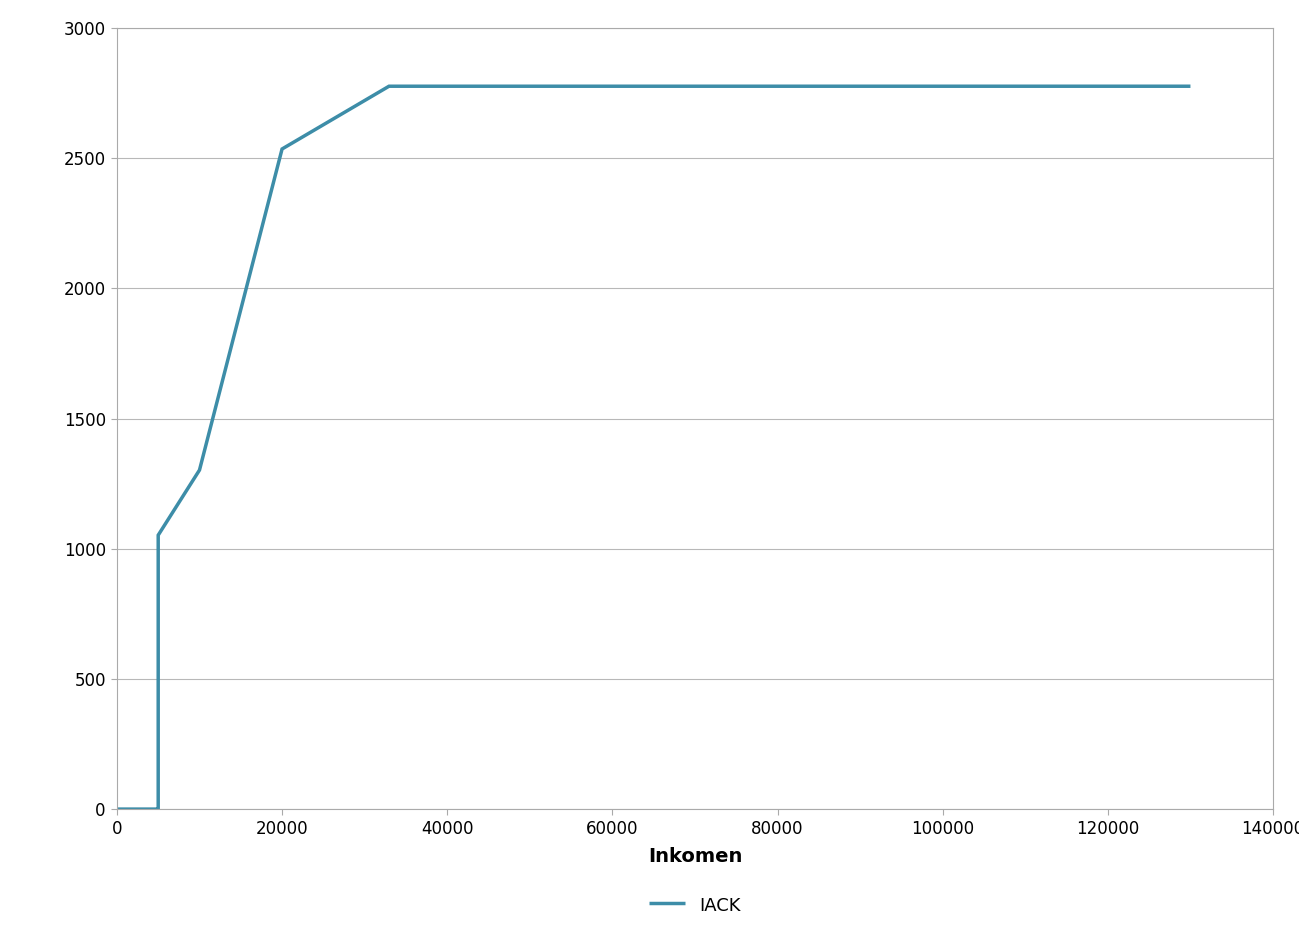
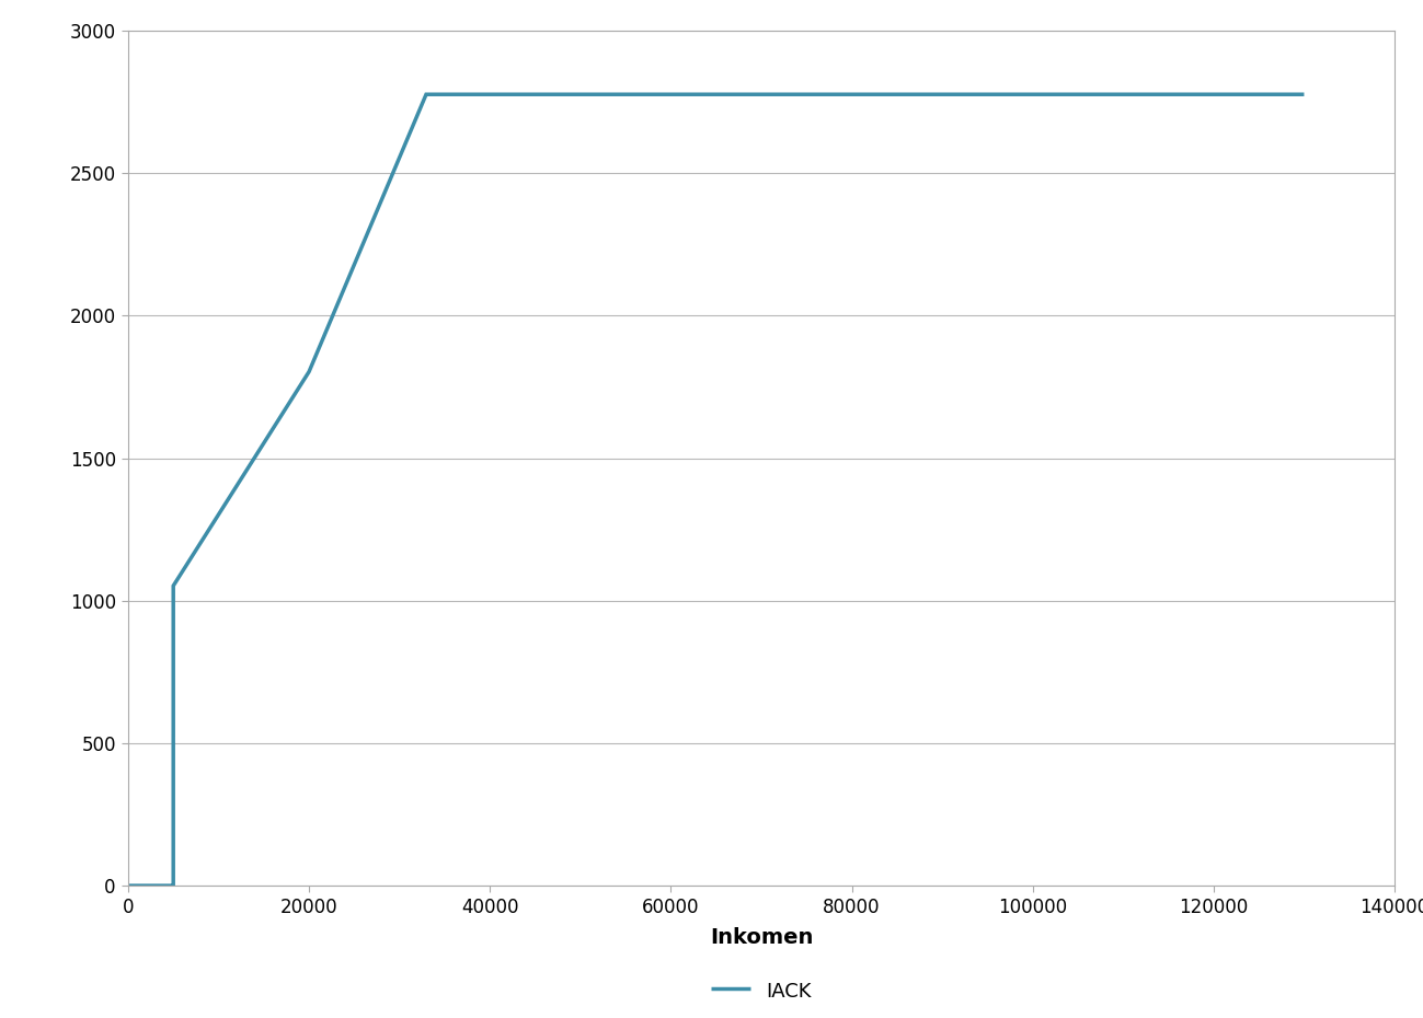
20000: 2535 -> 1803
